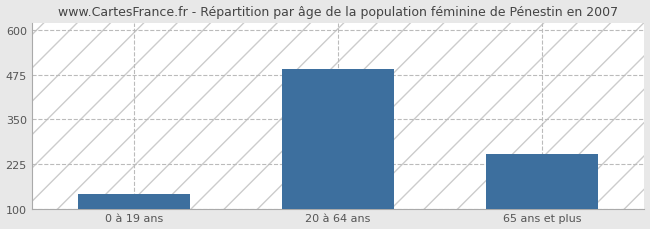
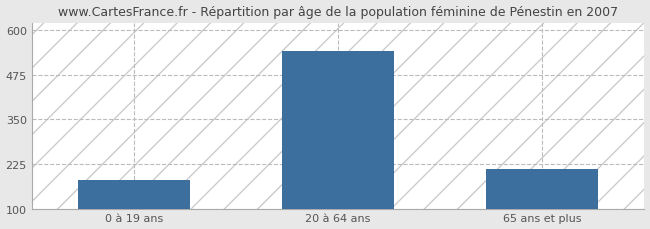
0 à 19 ans: 140 -> 180
20 à 64 ans: 490 -> 540
65 ans et plus: 252 -> 210
